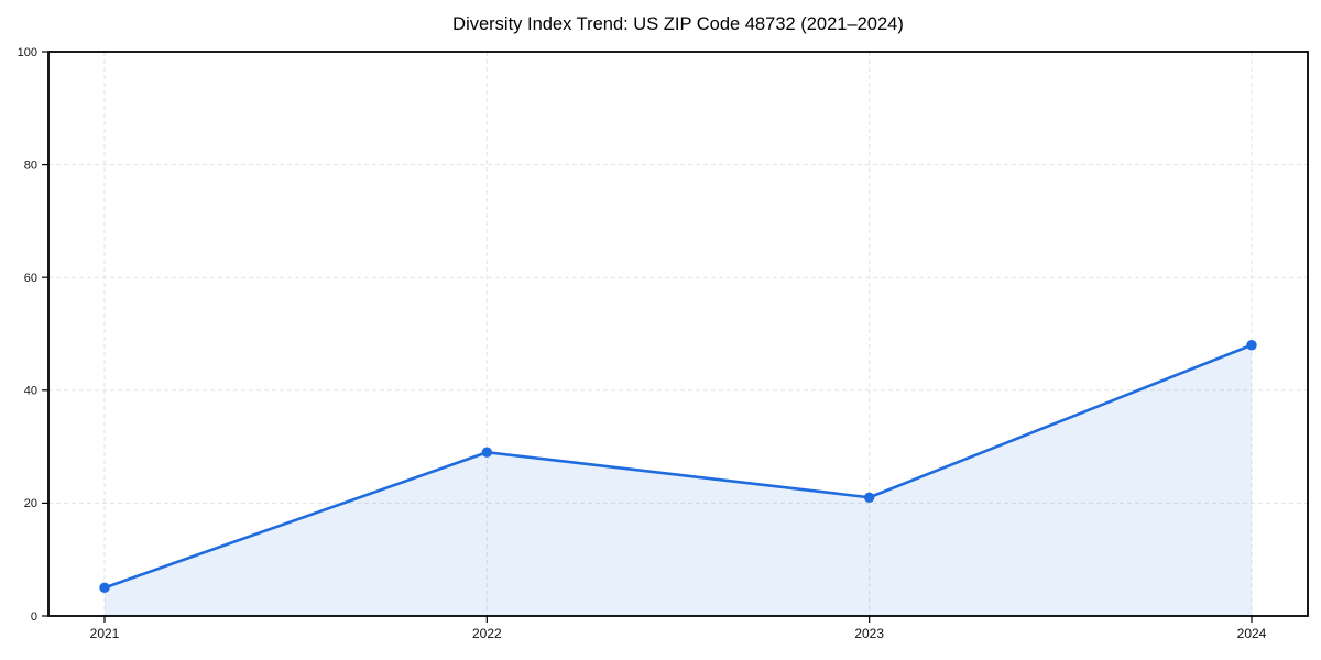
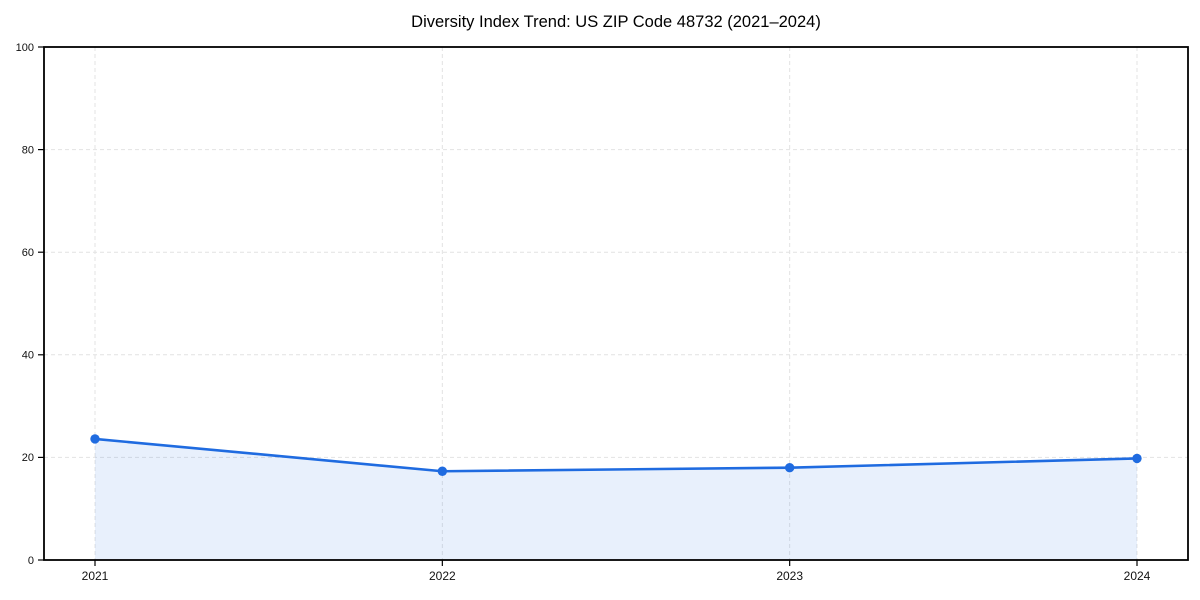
2021: 5 -> 24
2022: 29 -> 17
2023: 21 -> 18
2024: 48 -> 20
